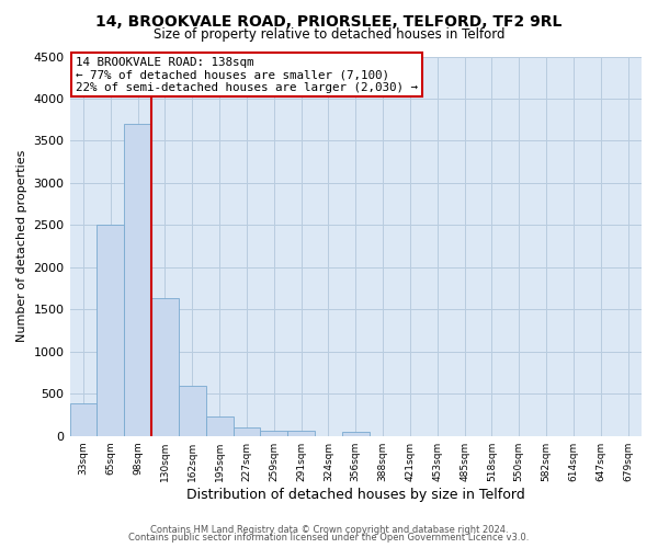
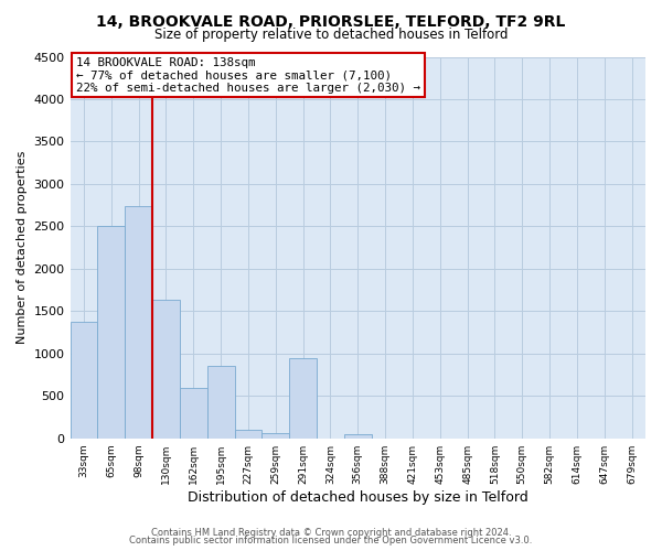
33sqm: 380 -> 1380
98sqm: 3700 -> 2740
195sqm: 230 -> 860
291sqm: 60 -> 940
